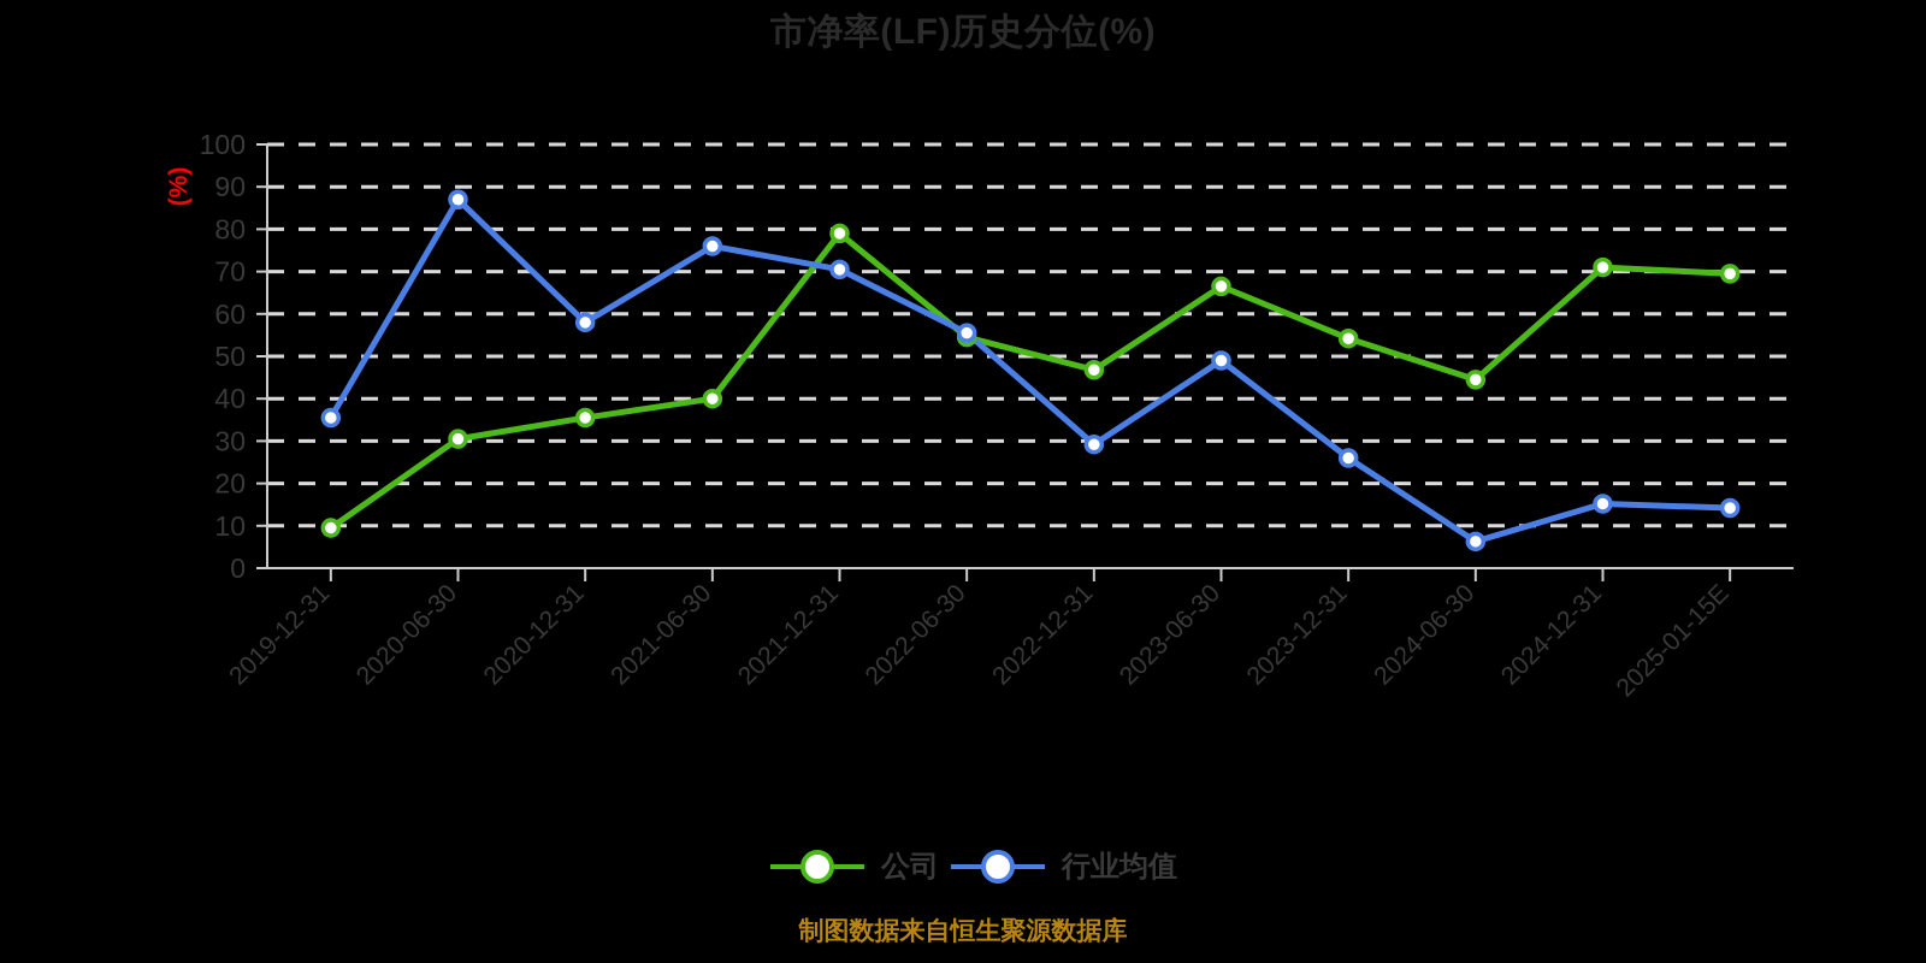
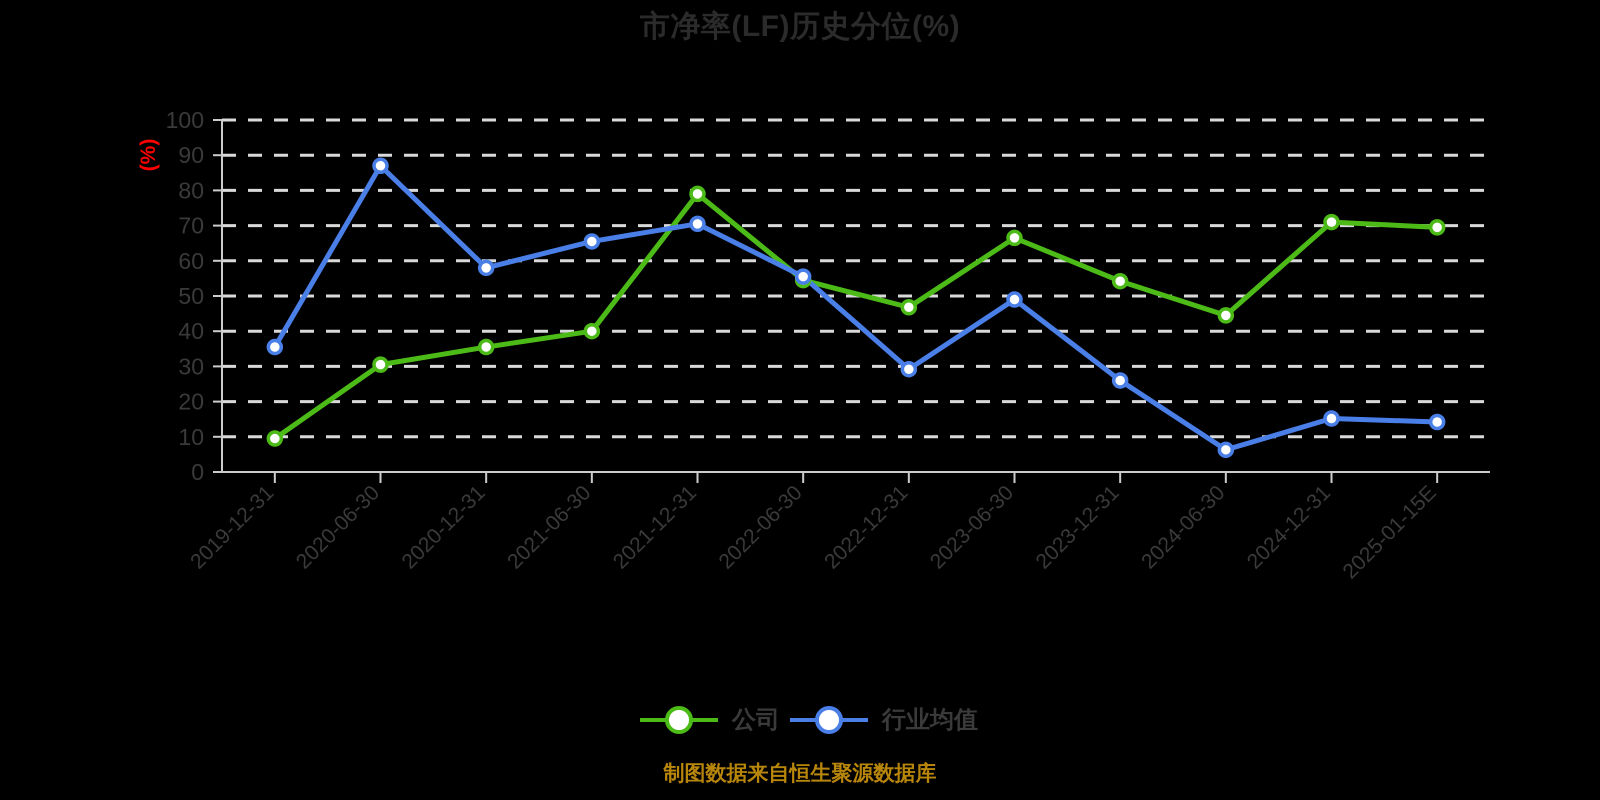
行业均值/2021-06-30: 76 -> 66
